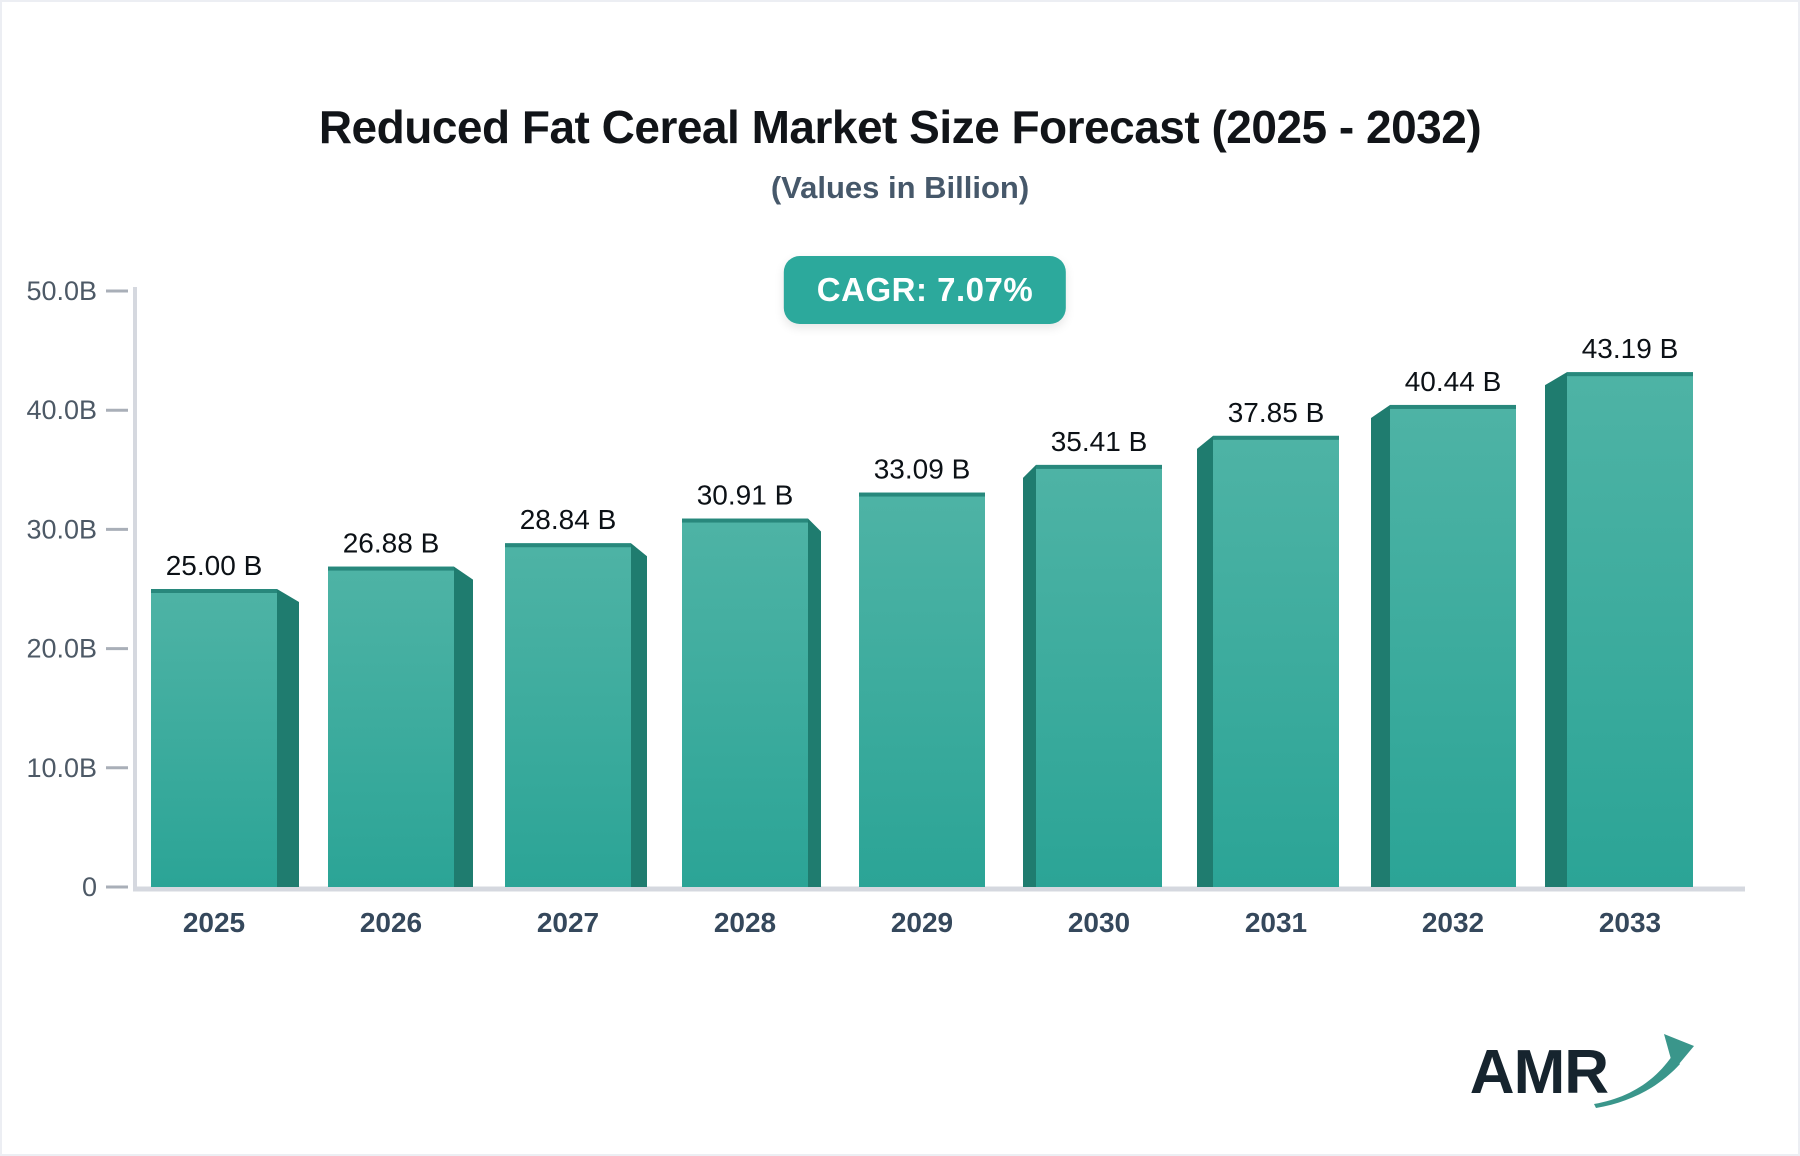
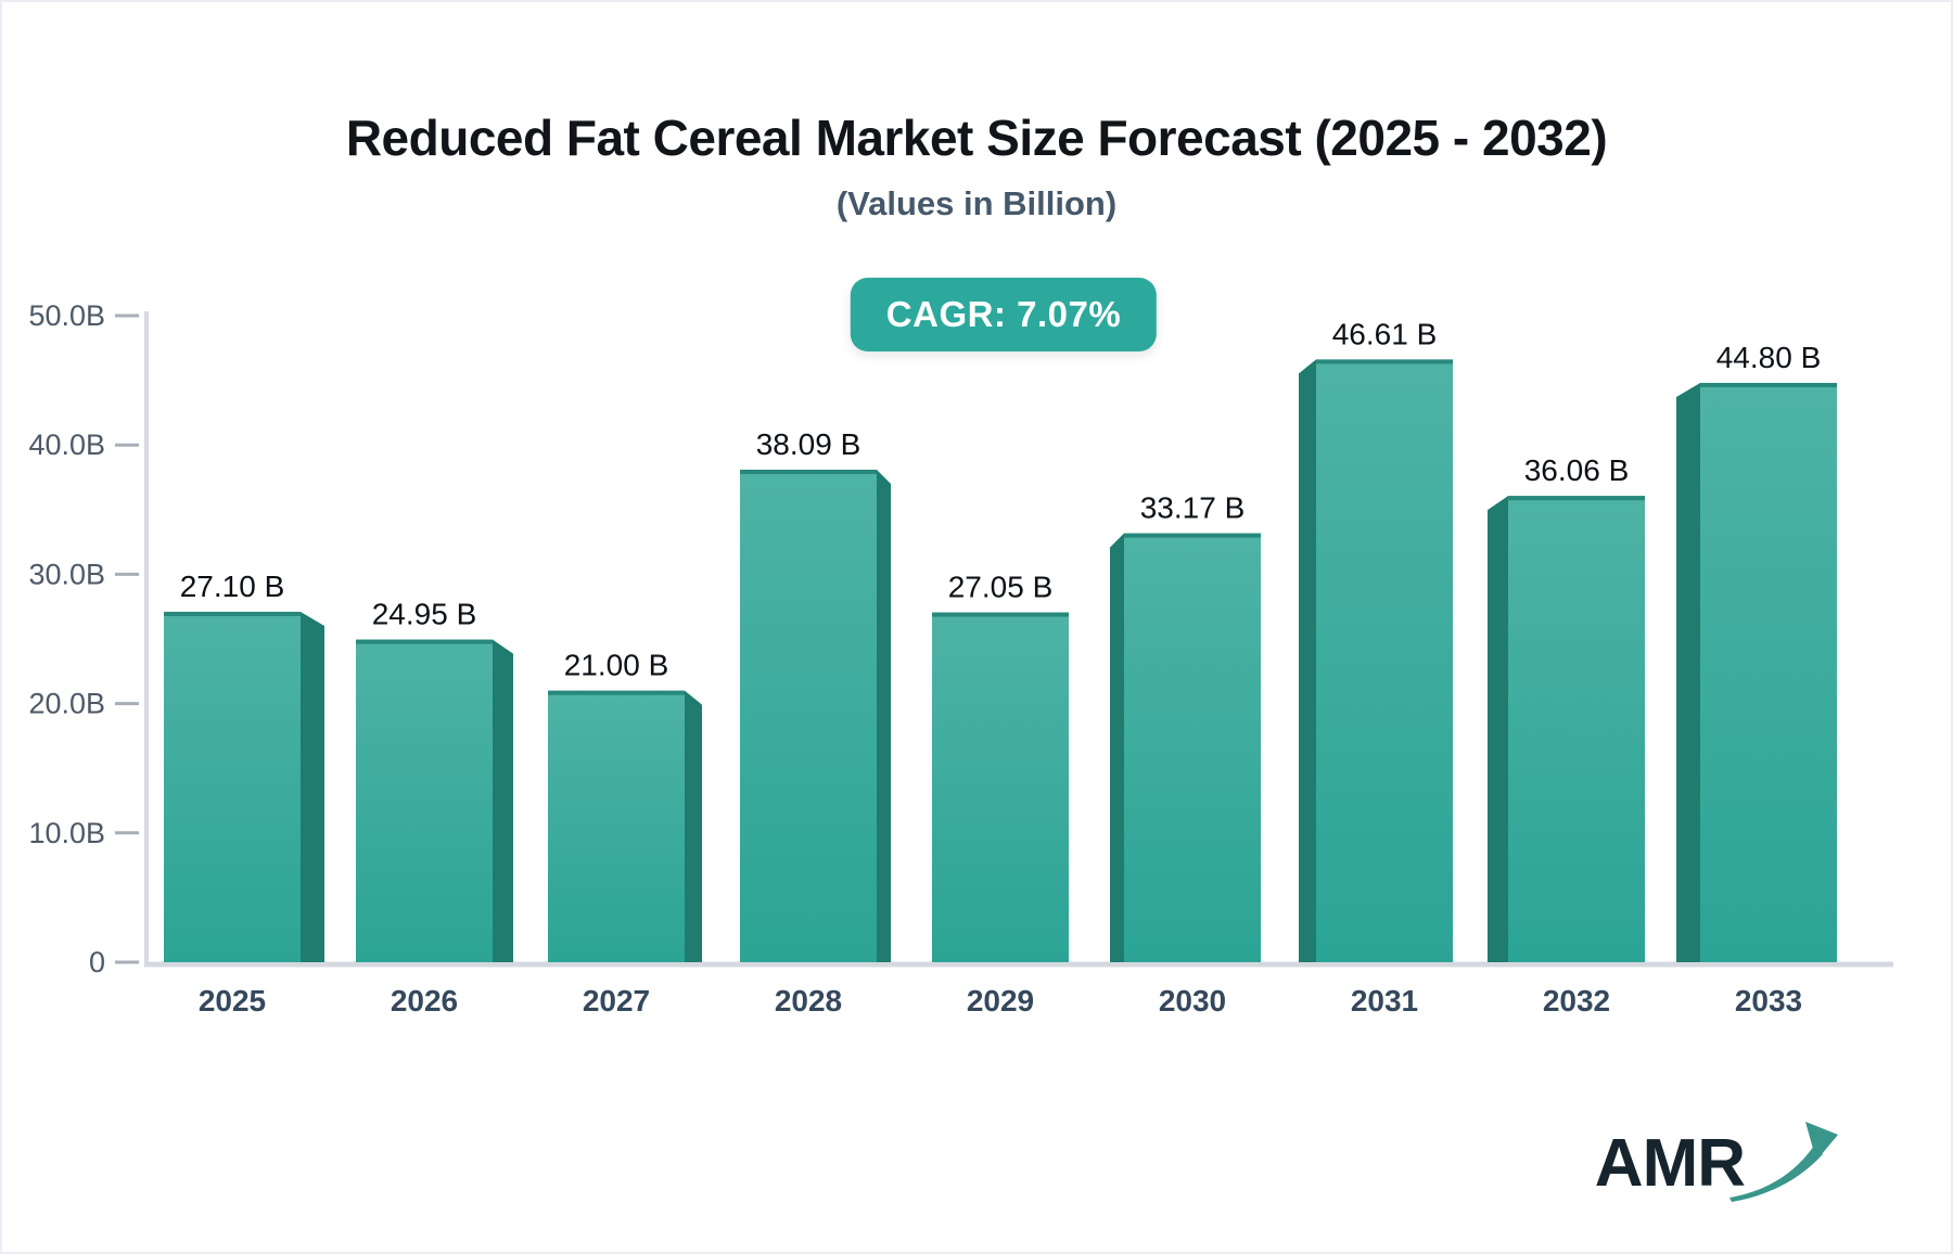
2025: 25.00 -> 27.10
2026: 26.88 -> 24.95
2027: 28.84 -> 21.00
2028: 30.91 -> 38.09
2029: 33.09 -> 27.05
2030: 35.41 -> 33.17
2031: 37.85 -> 46.61
2032: 40.44 -> 36.06
2033: 43.19 -> 44.80
